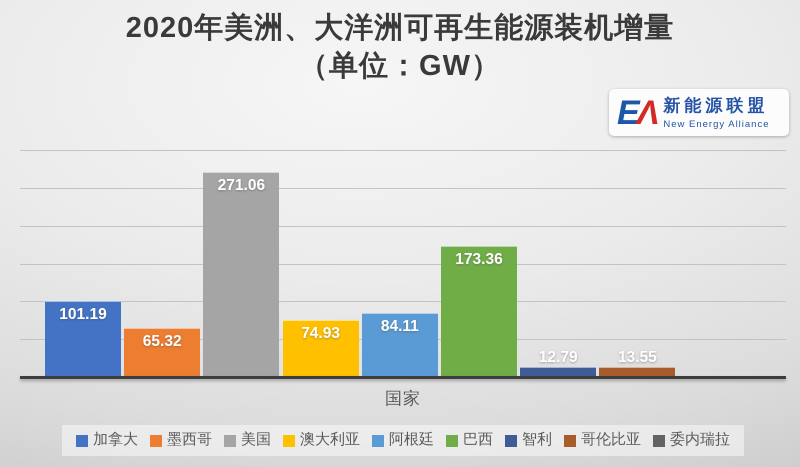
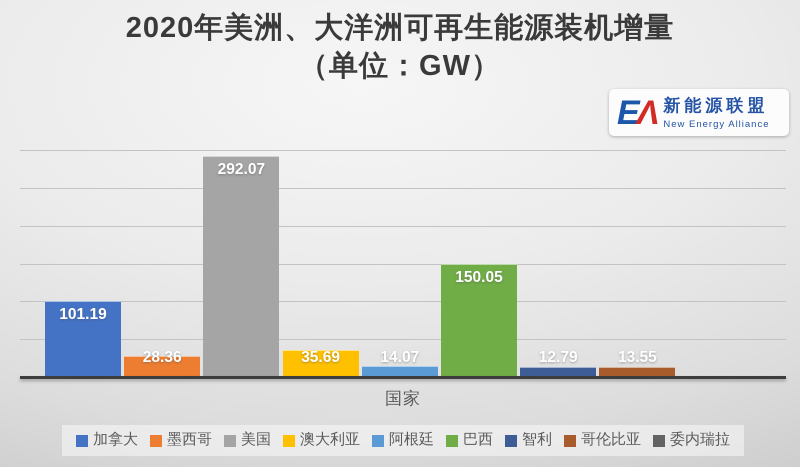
墨西哥: 65.32 -> 28.36
美国: 271.06 -> 292.07
澳大利亚: 74.93 -> 35.69
阿根廷: 84.11 -> 14.07
巴西: 173.36 -> 150.05
